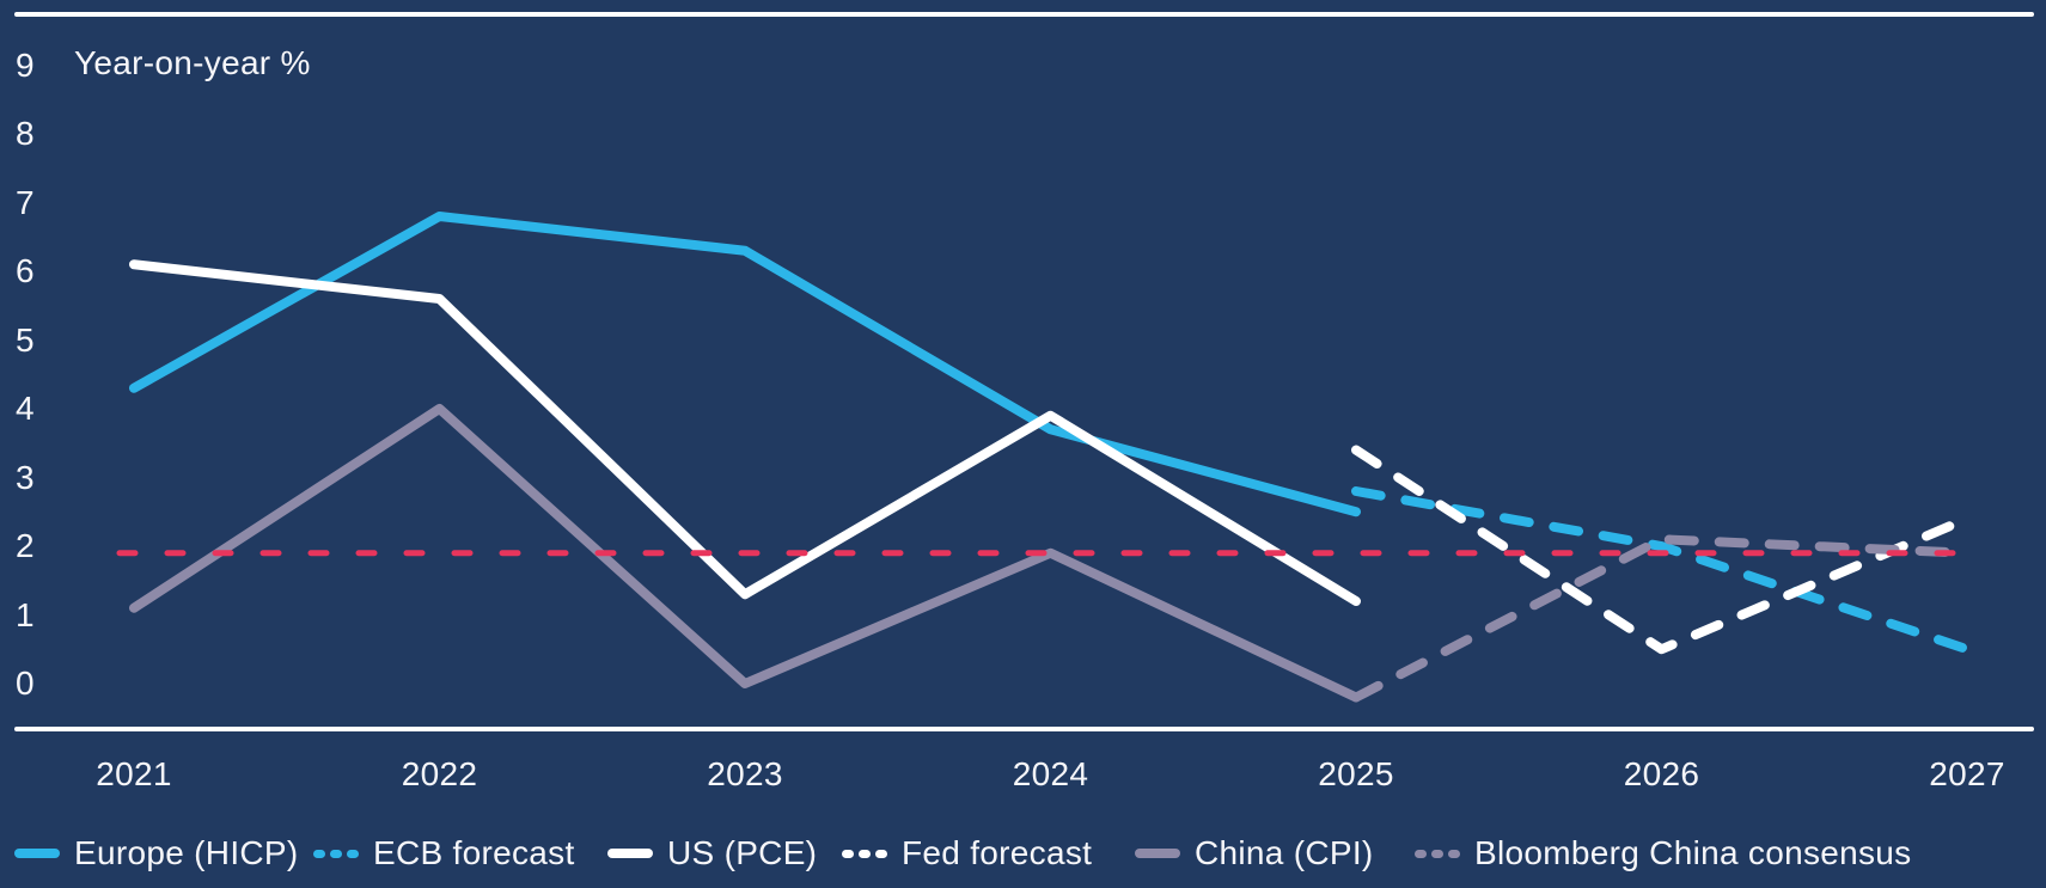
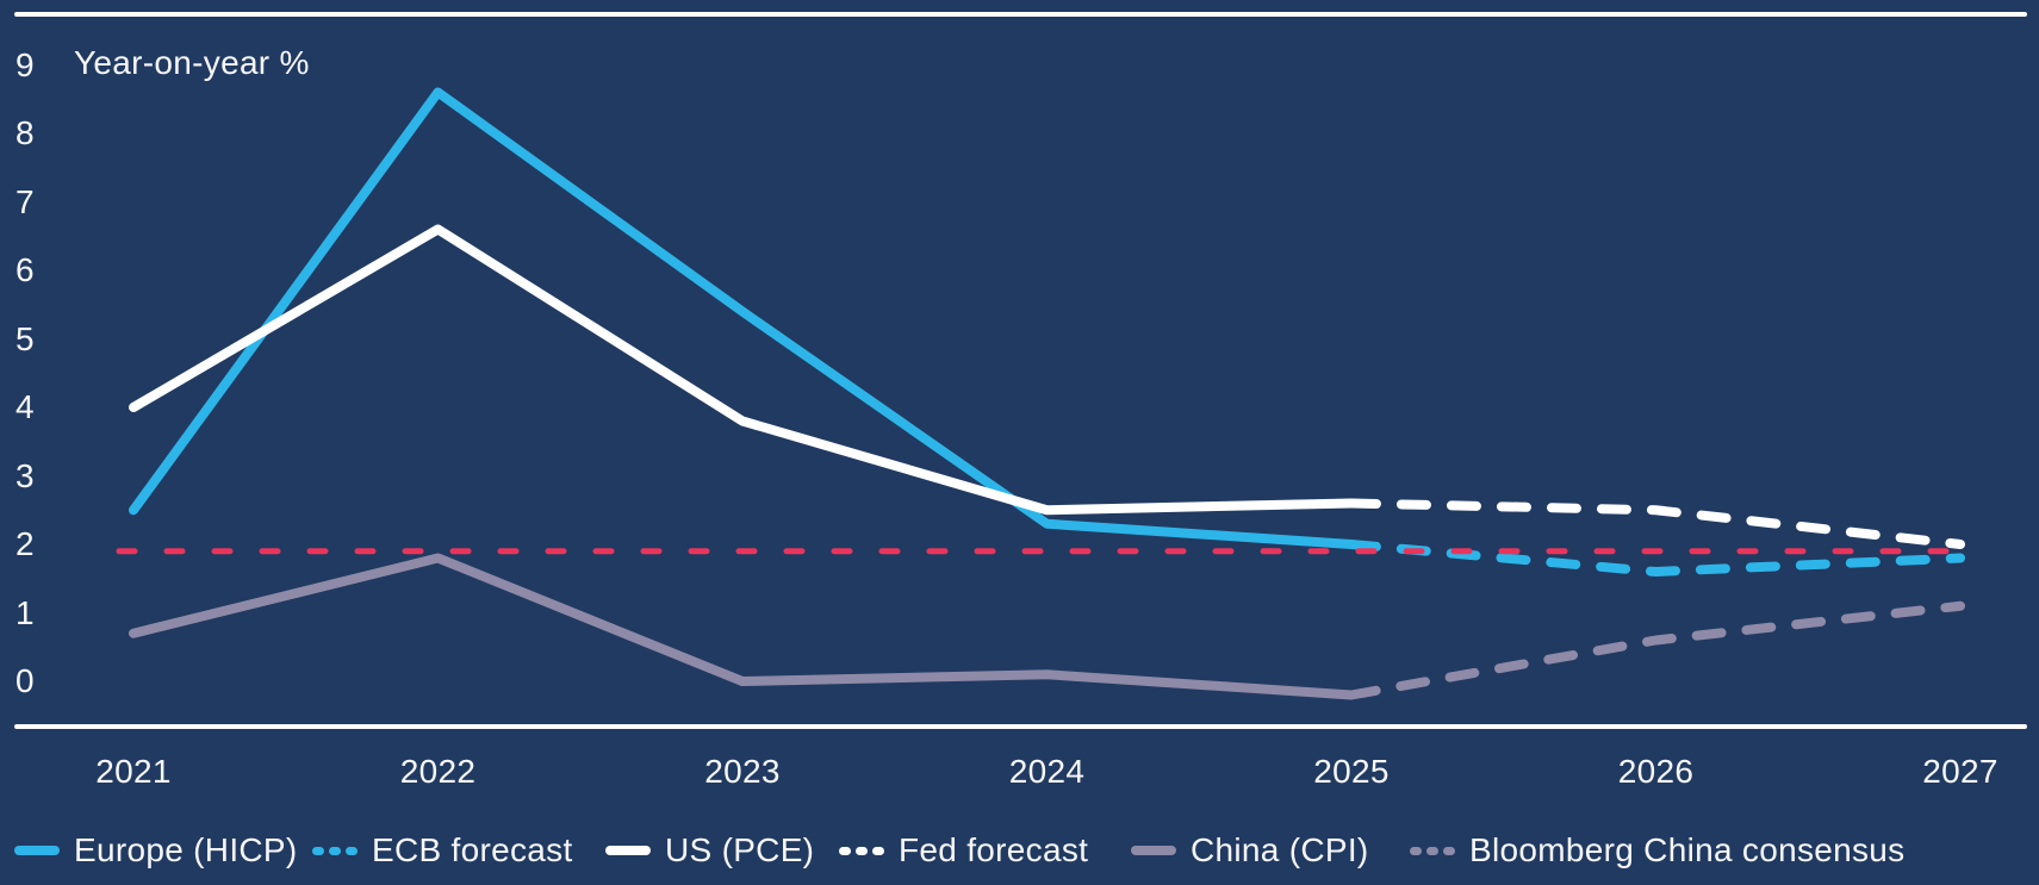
Europe (HICP)/2021: 4.3 -> 2.5
US (PCE)/2021: 6.1 -> 4.0
China (CPI)/2021: 1.1 -> 0.7
Europe (HICP)/2022: 6.8 -> 8.6
US (PCE)/2022: 5.6 -> 6.6
China (CPI)/2022: 4.0 -> 1.8
Europe (HICP)/2023: 6.3 -> 5.4
US (PCE)/2023: 1.3 -> 3.8
Europe (HICP)/2024: 3.7 -> 2.3
US (PCE)/2024: 3.9 -> 2.5
China (CPI)/2024: 1.9 -> 0.1
Europe (HICP)/2025: 2.5 -> 2.0
ECB forecast/2025: 2.8 -> 2.0
US (PCE)/2025: 1.2 -> 2.6
Fed forecast/2025: 3.4 -> 2.6
ECB forecast/2026: 2.0 -> 1.6
Fed forecast/2026: 0.5 -> 2.5
Bloomberg China consensus/2026: 2.1 -> 0.6
ECB forecast/2027: 0.5 -> 1.8
Fed forecast/2027: 2.4 -> 2.0
Bloomberg China consensus/2027: 1.9 -> 1.1
